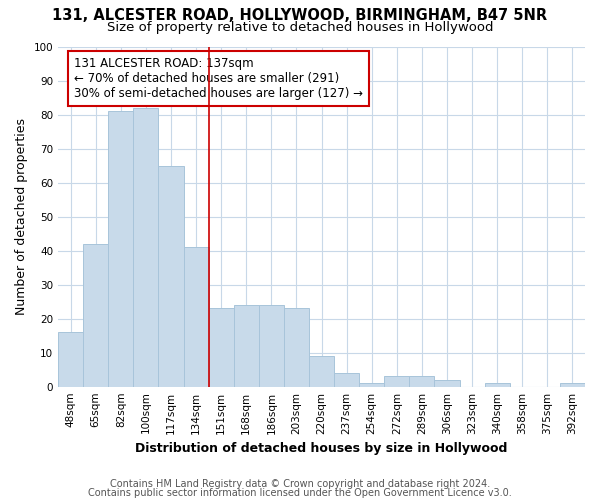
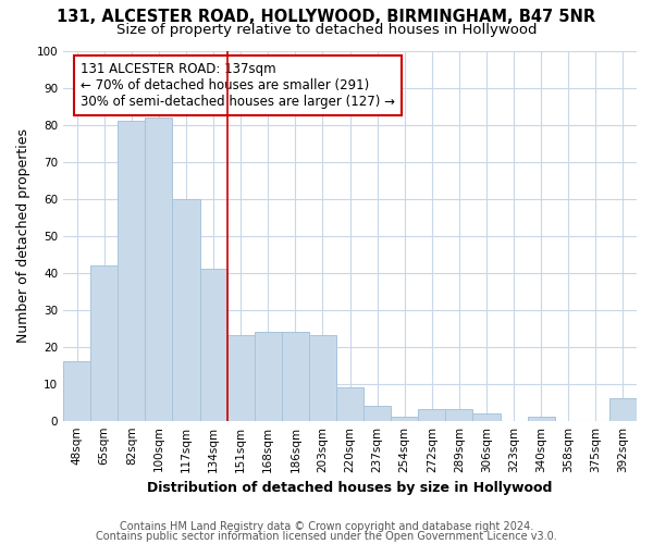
117sqm: 65 -> 60
392sqm: 1 -> 6
